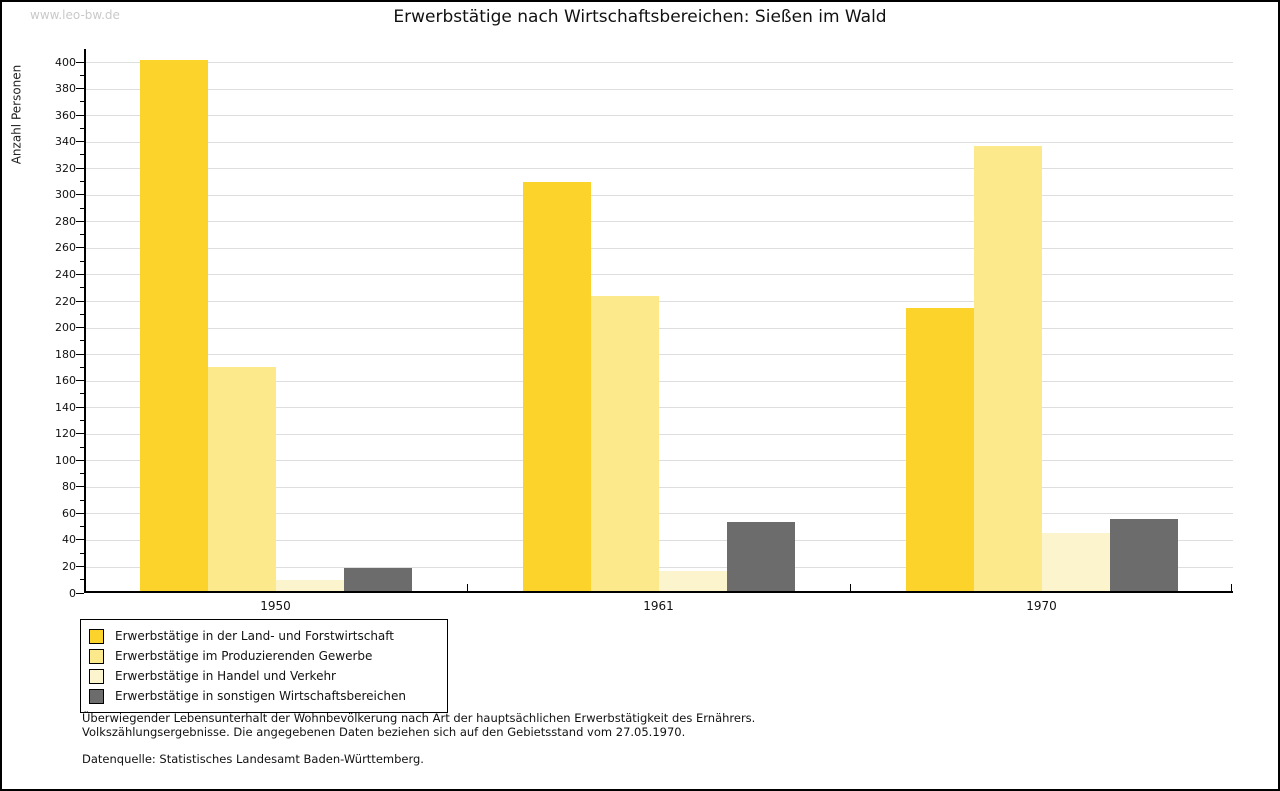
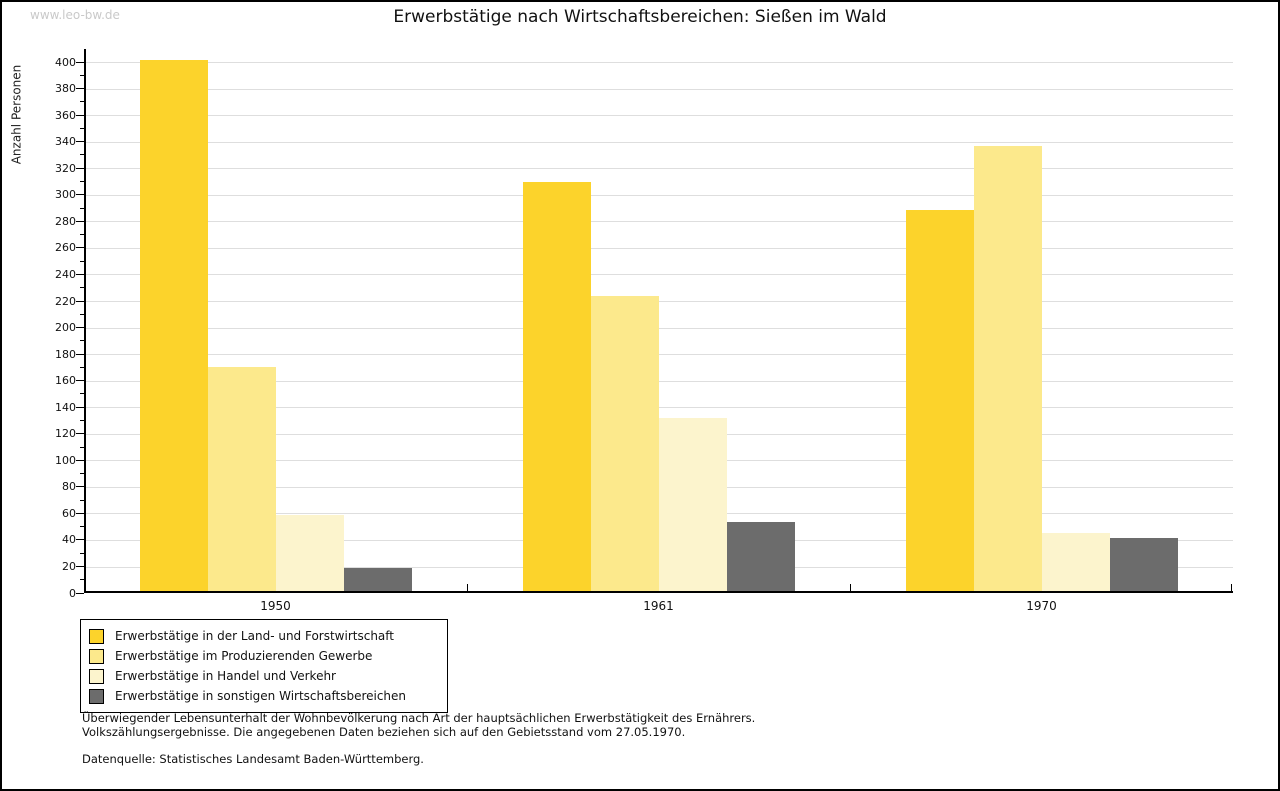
Erwerbstätige in Handel und Verkehr/1950: 8 -> 57
Erwerbstätige in Handel und Verkehr/1961: 15 -> 130
Erwerbstätige in der Land- und Forstwirtschaft/1970: 213 -> 287
Erwerbstätige in sonstigen Wirtschaftsbereichen/1970: 54 -> 40
